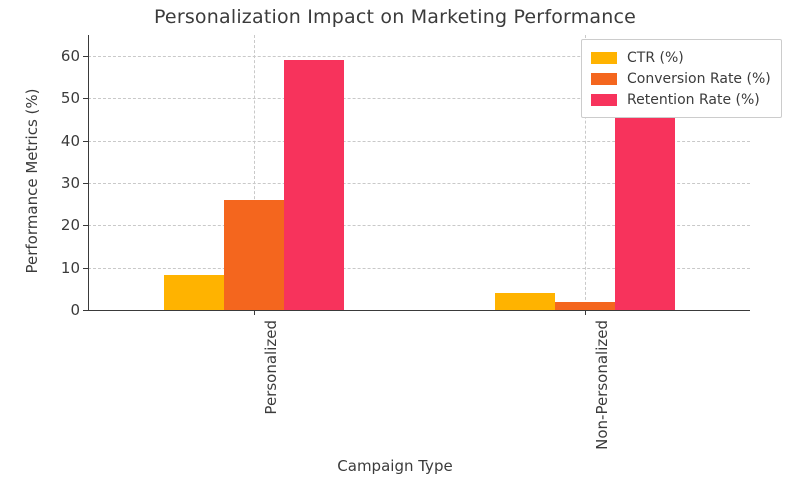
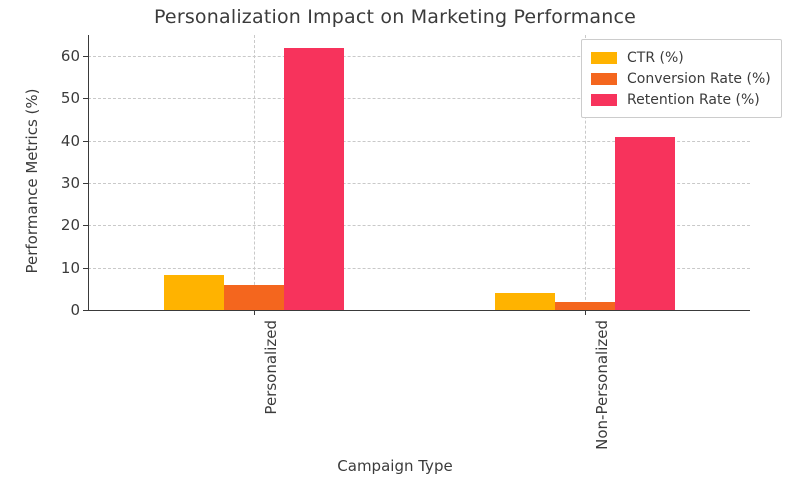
Conversion Rate (%)/Personalized: 26 -> 6
Retention Rate (%)/Personalized: 59 -> 62
Retention Rate (%)/Non-Personalized: 49 -> 41
